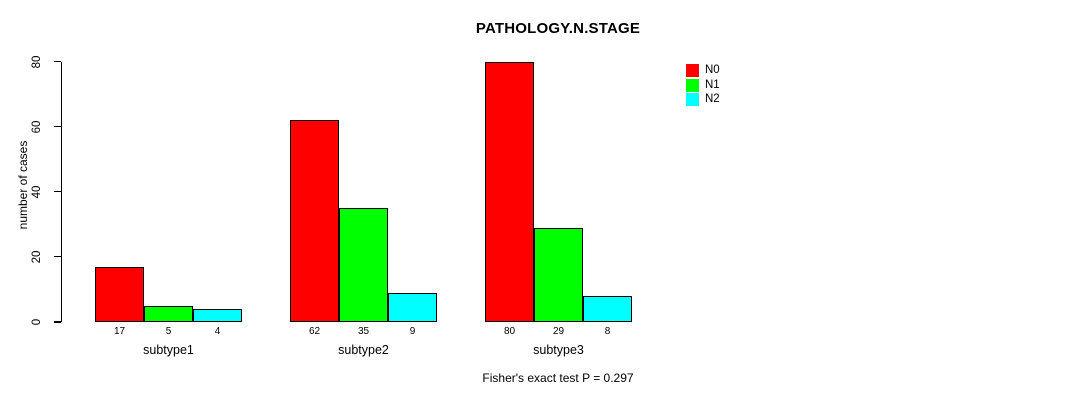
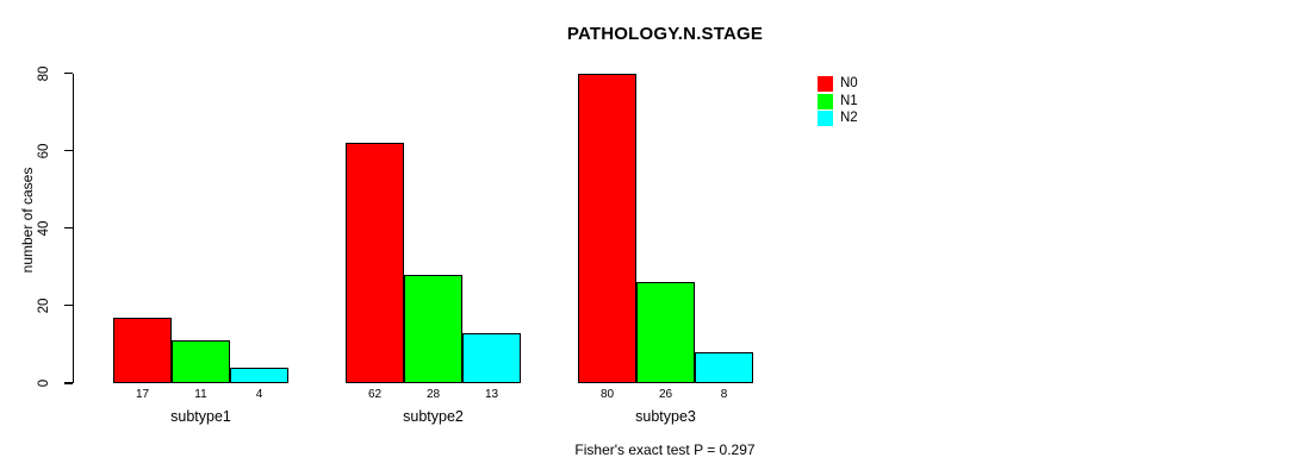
N1/subtype1: 5 -> 11
N1/subtype2: 35 -> 28
N2/subtype2: 9 -> 13
N1/subtype3: 29 -> 26
